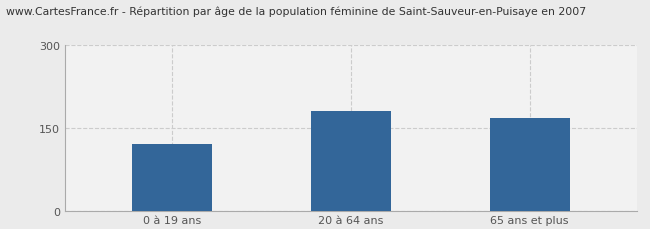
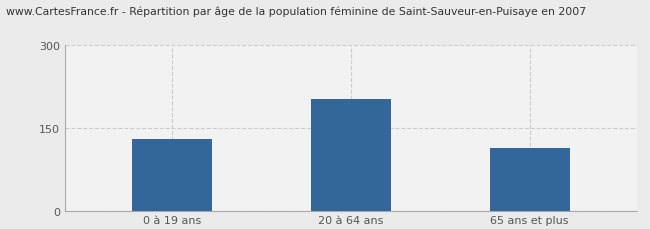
0 à 19 ans: 120 -> 130
20 à 64 ans: 181 -> 202
65 ans et plus: 168 -> 114
